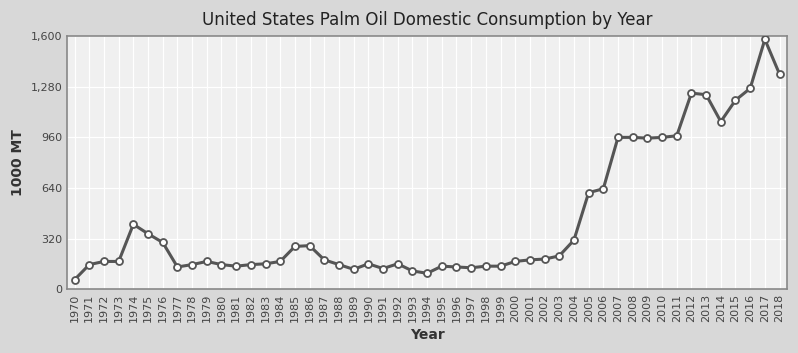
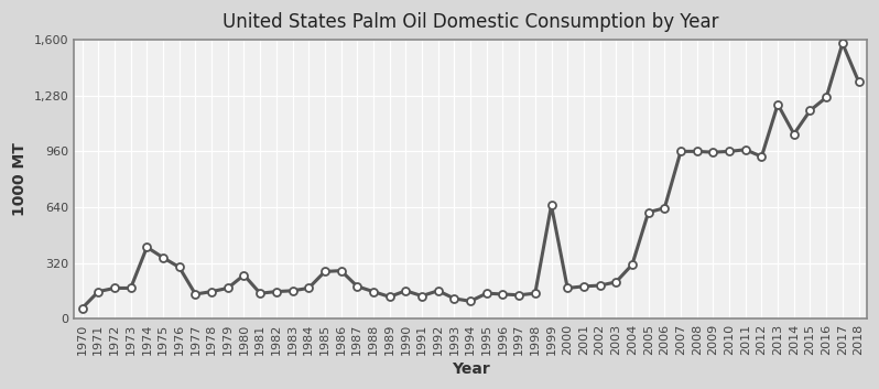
1980: 160 -> 250
1999: 140 -> 650
2012: 1,240 -> 930
